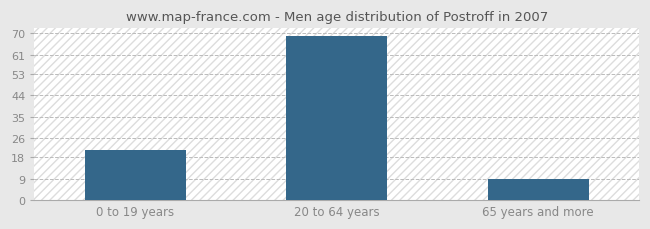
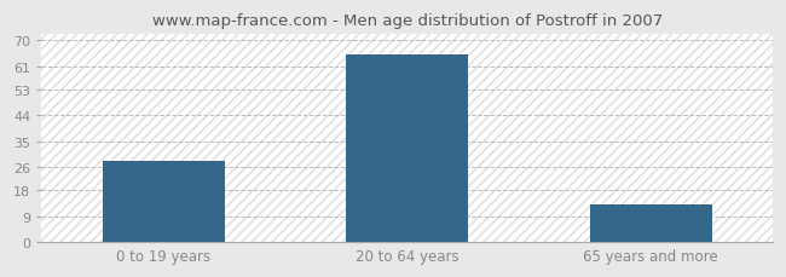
0 to 19 years: 21 -> 28
20 to 64 years: 69 -> 65
65 years and more: 9 -> 13
